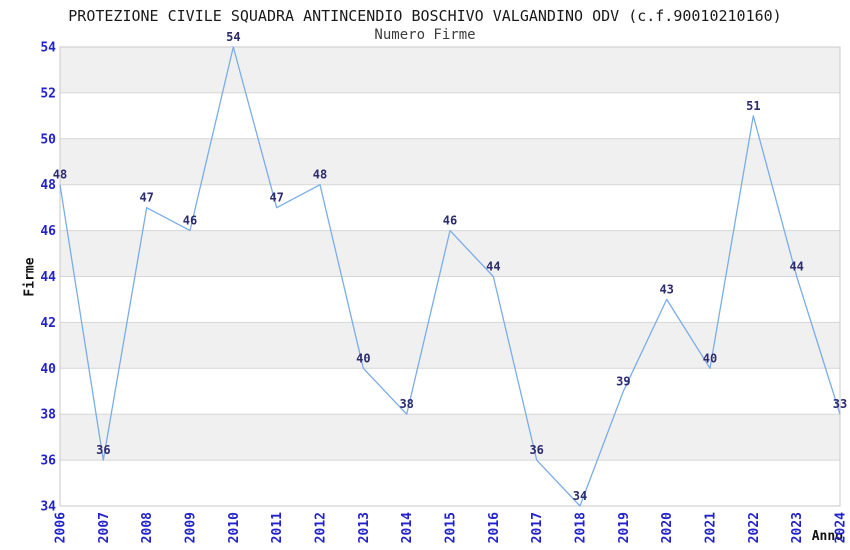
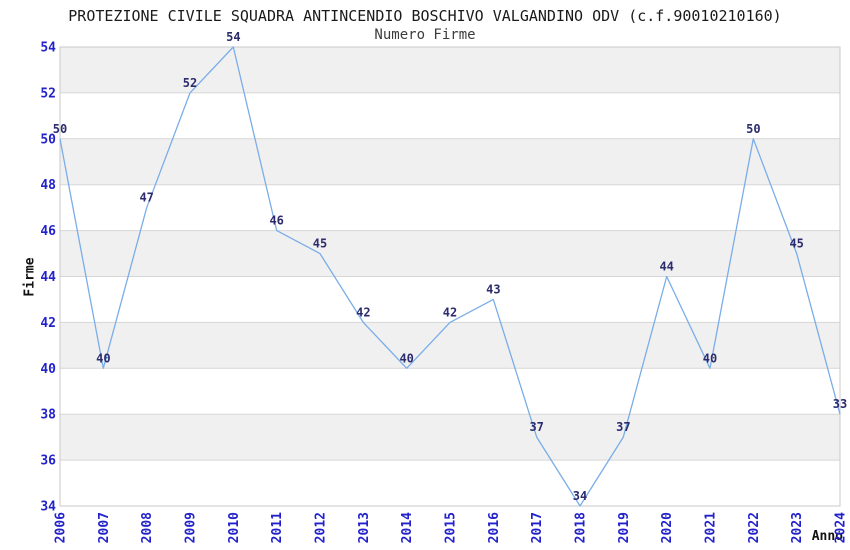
2006: 48 -> 50
2007: 36 -> 40
2009: 46 -> 52
2011: 47 -> 46
2012: 48 -> 45
2013: 40 -> 42
2014: 38 -> 40
2015: 46 -> 42
2016: 44 -> 43
2017: 36 -> 37
2019: 39 -> 37
2020: 43 -> 44
2022: 51 -> 50
2023: 44 -> 45
